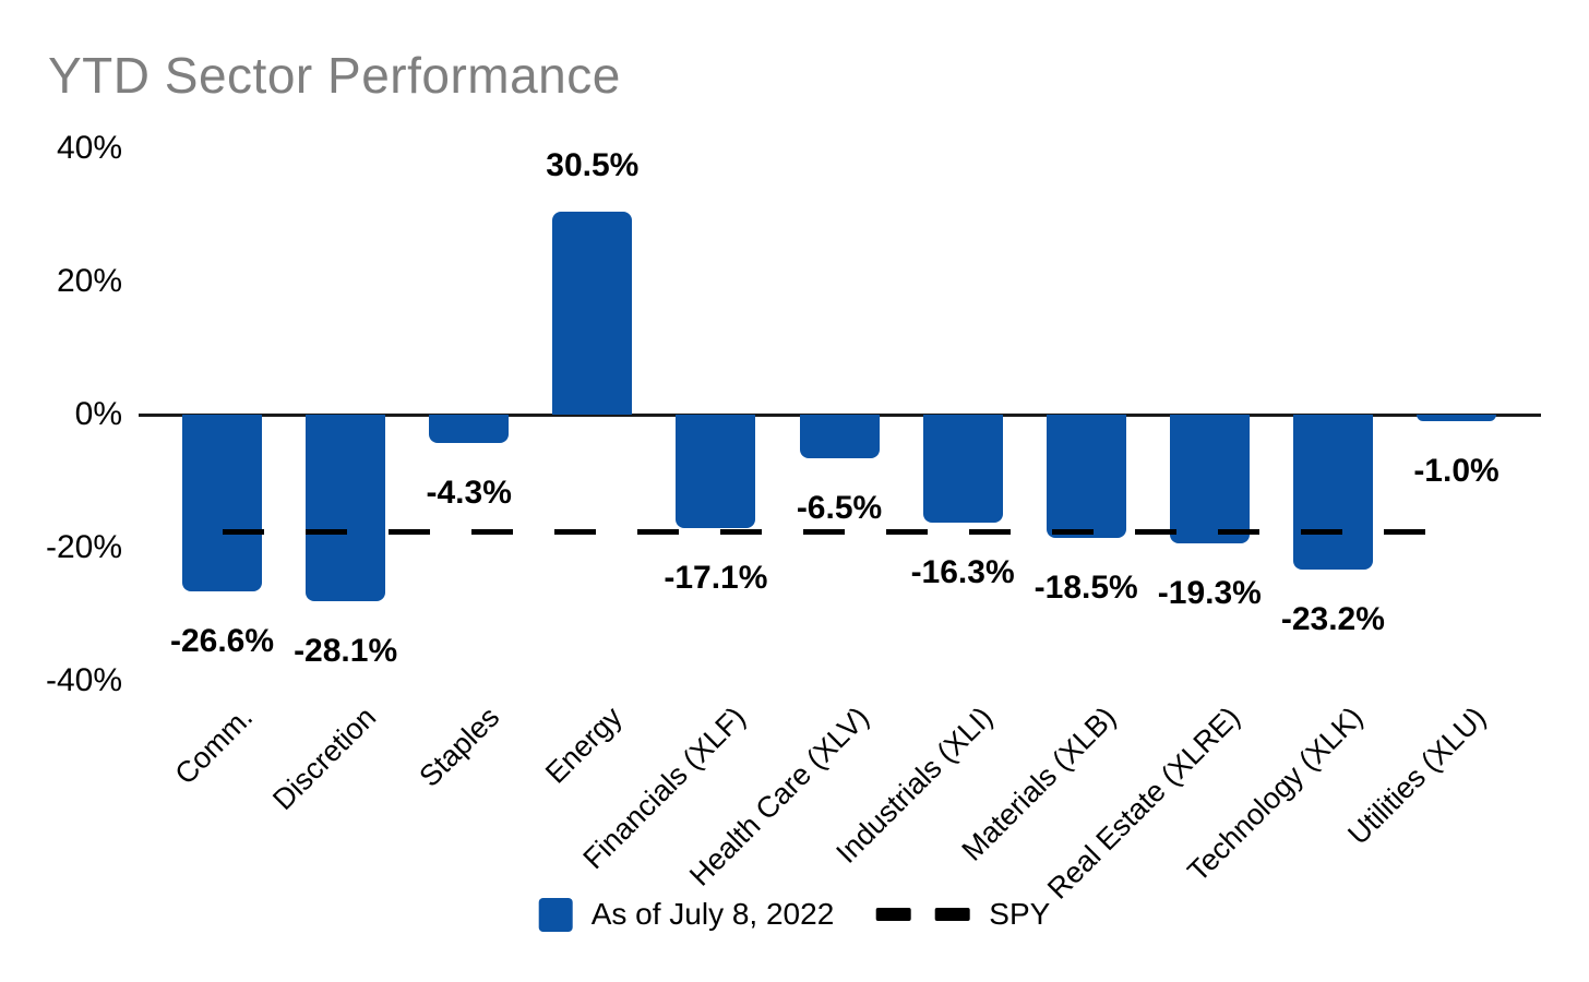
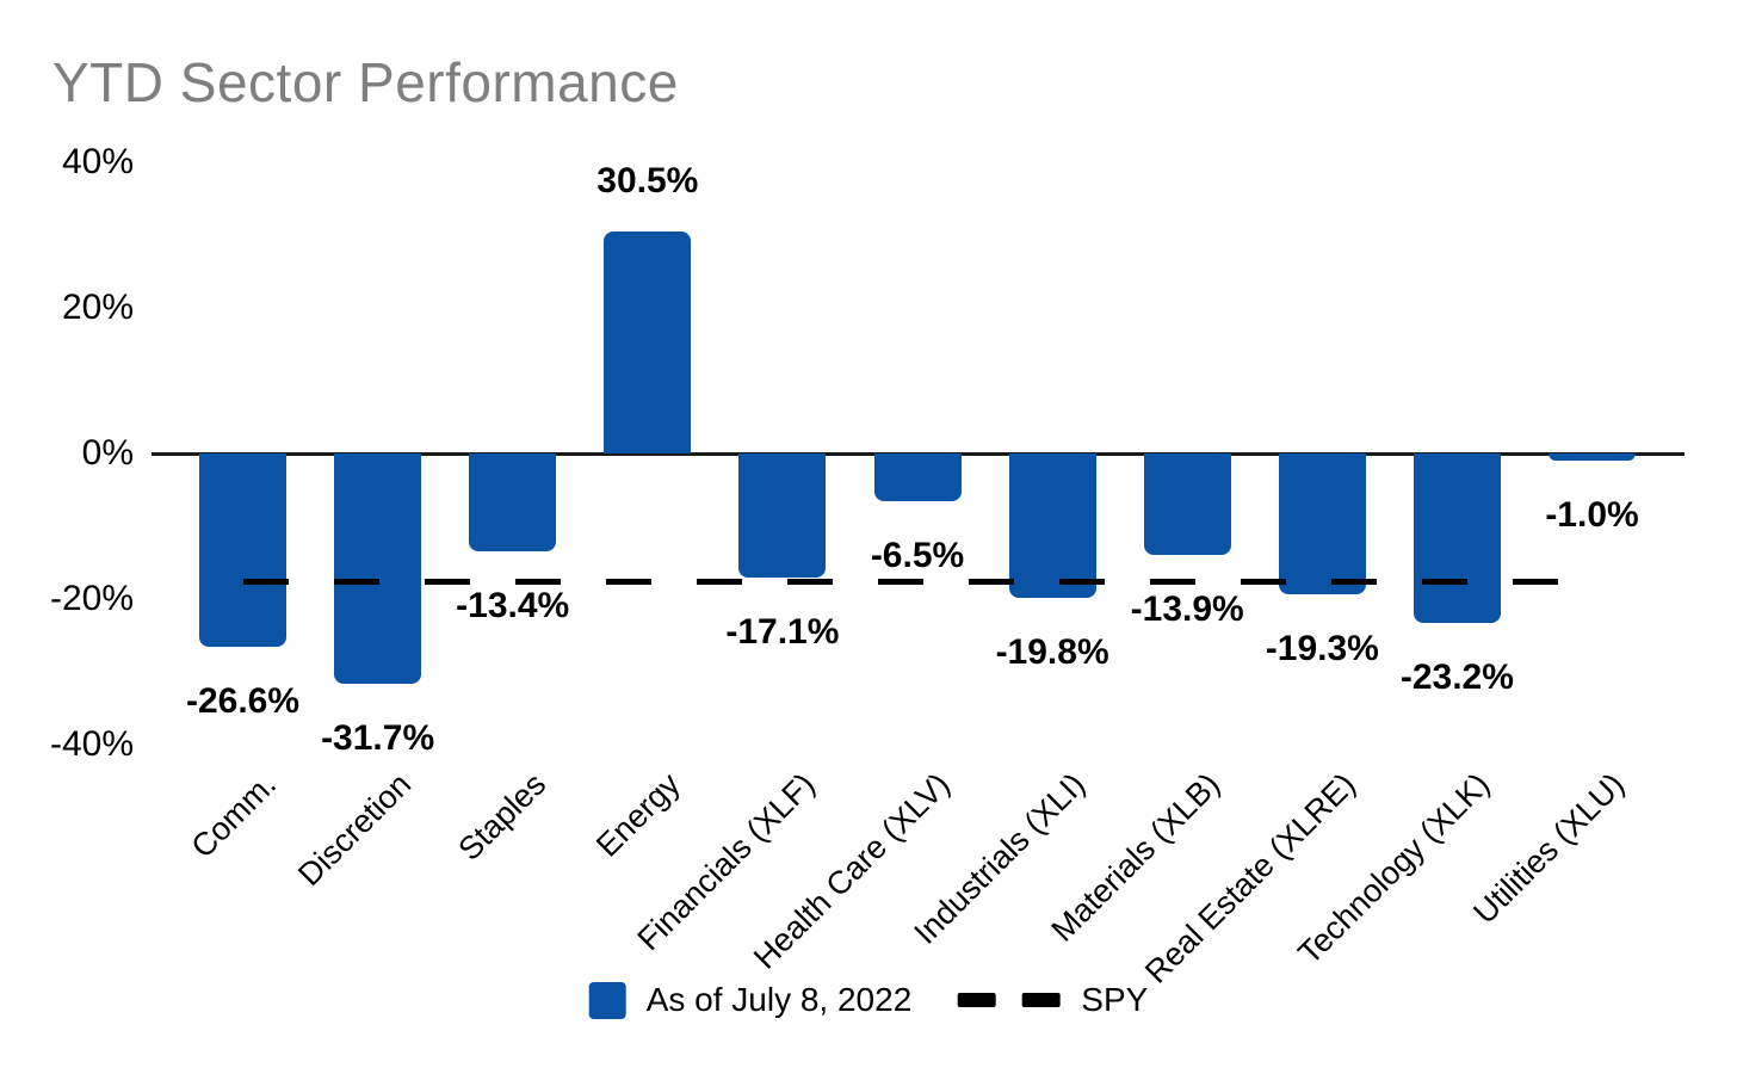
Discretion: -28.1% -> -31.7%
Staples: -4.3% -> -13.4%
Industrials (XLI): -16.3% -> -19.8%
Materials (XLB): -18.5% -> -13.9%
